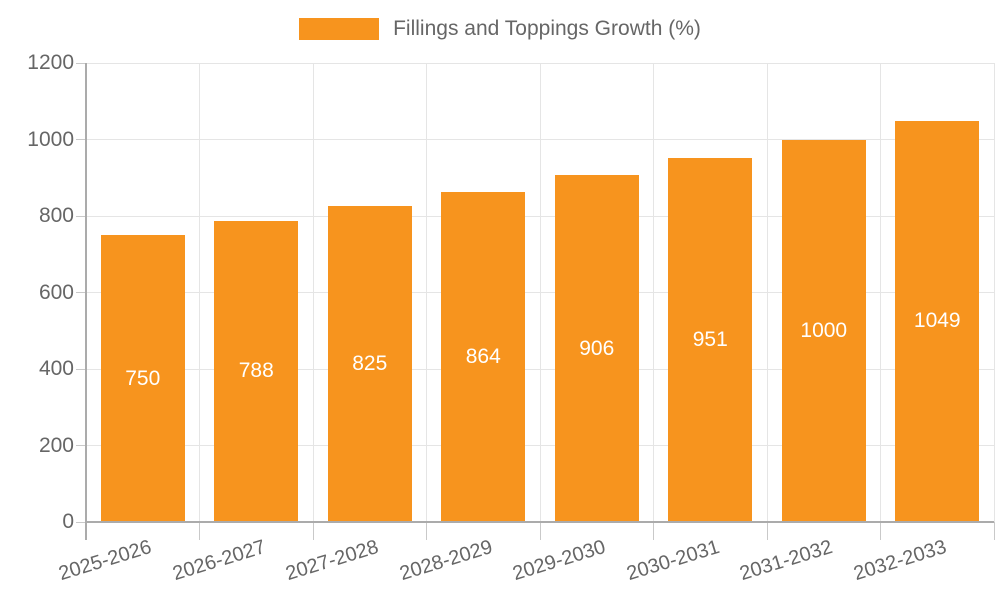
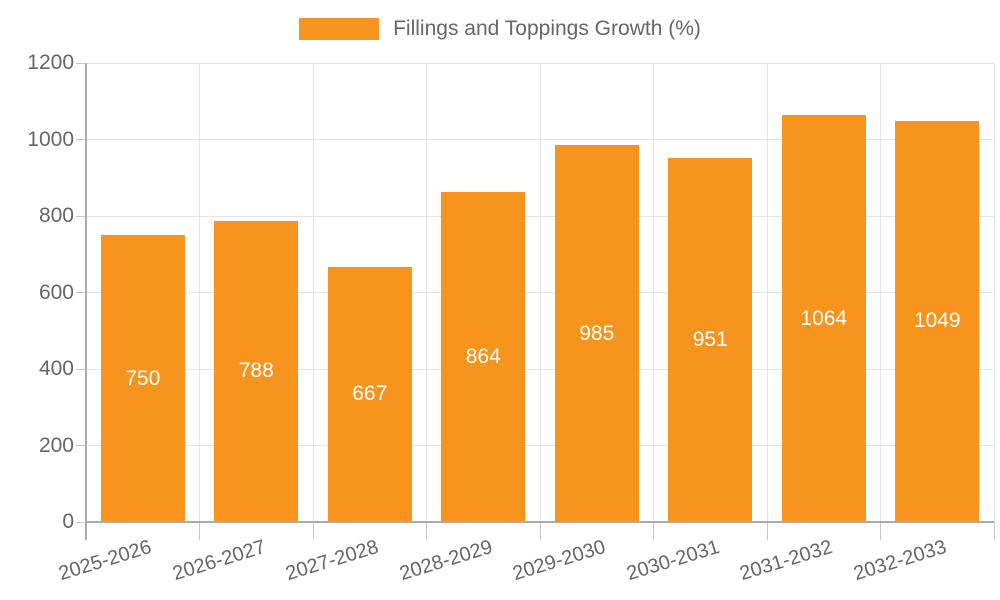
2027-2028: 825 -> 667
2029-2030: 906 -> 985
2031-2032: 1000 -> 1064
